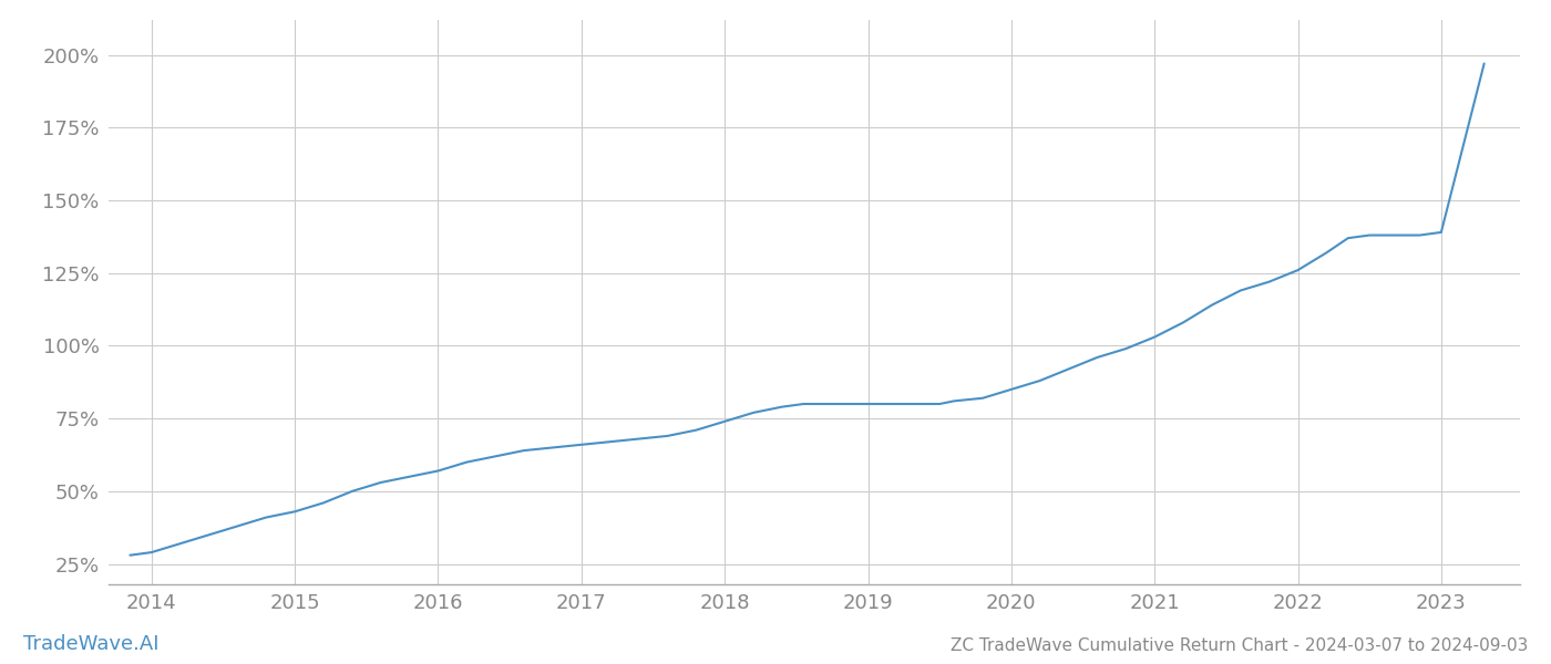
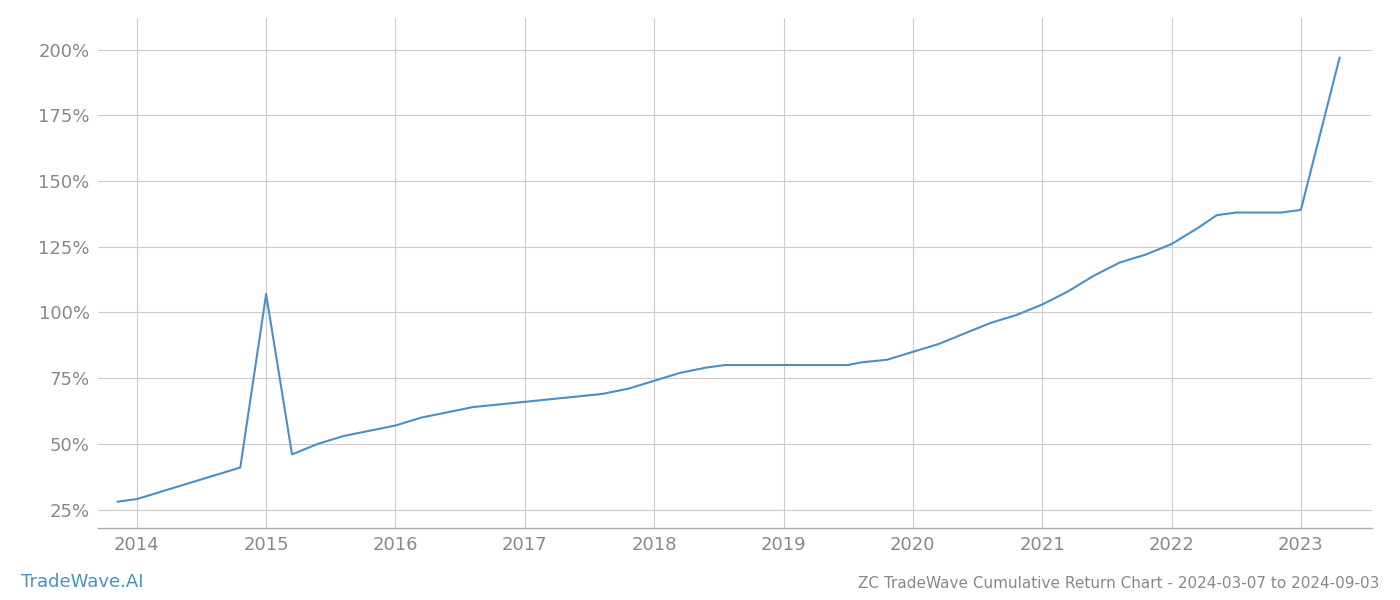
2015: 43% -> 107%
